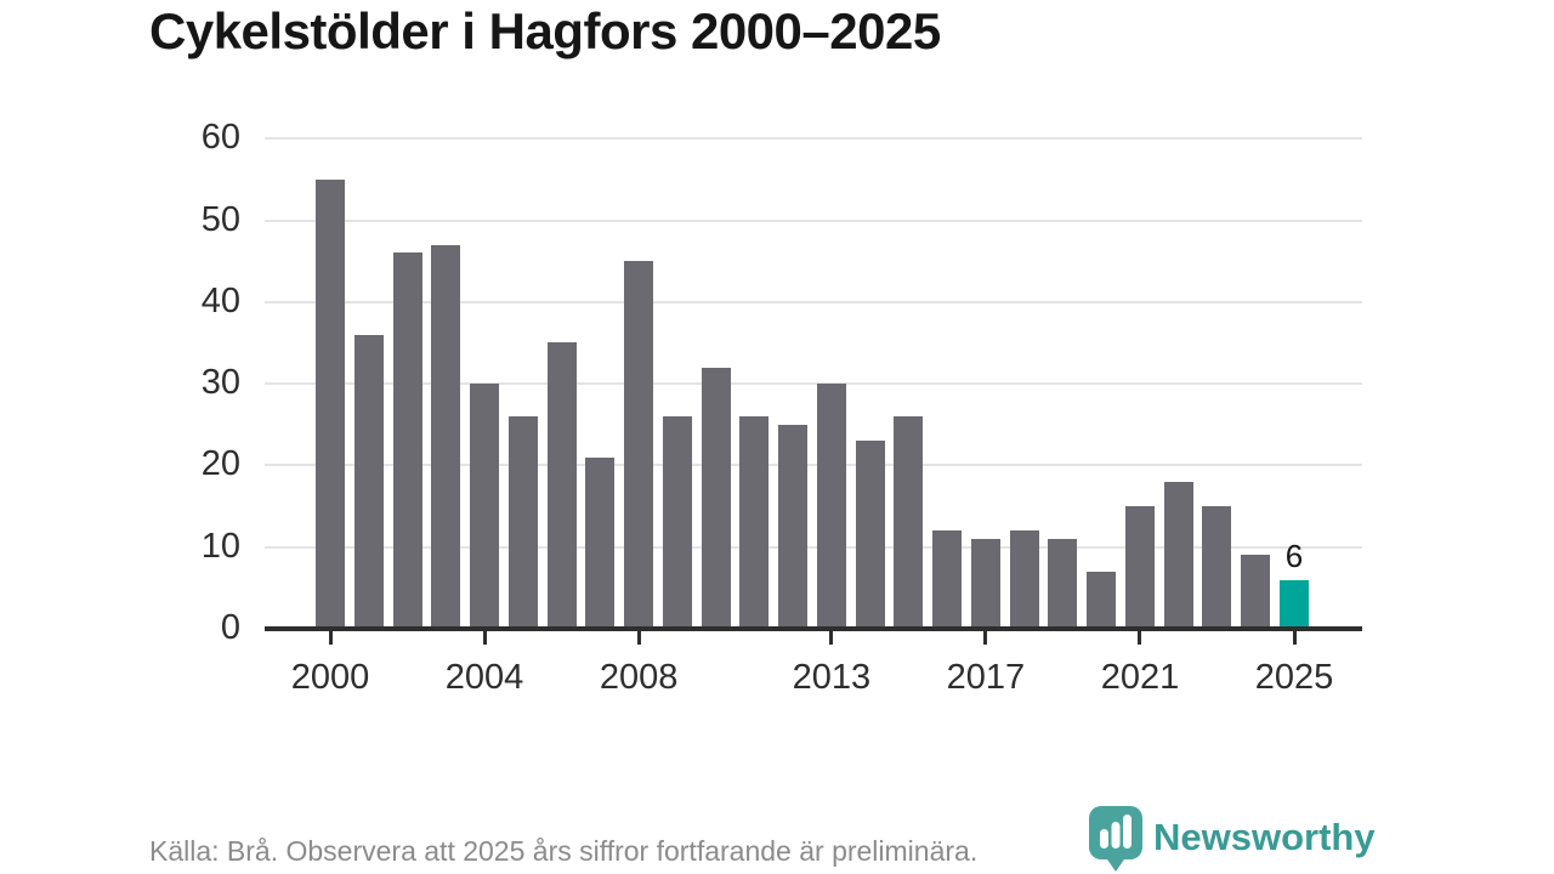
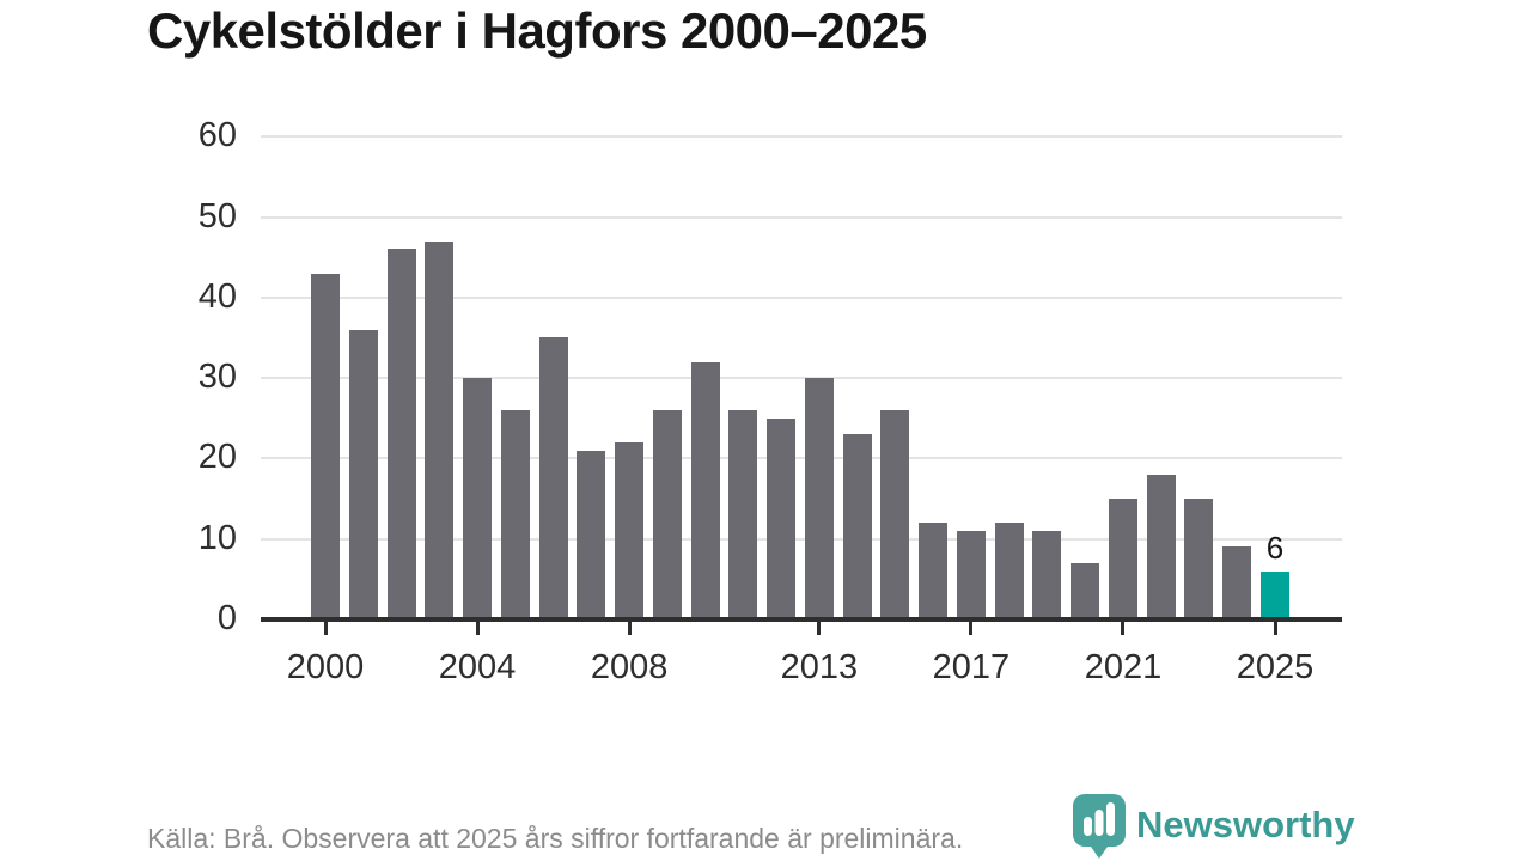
2000: 55 -> 43
2008: 45 -> 22
